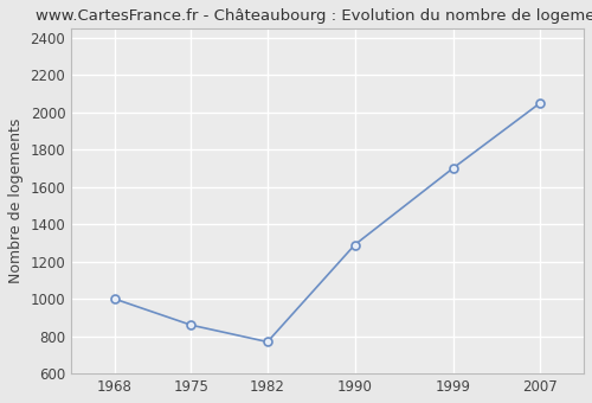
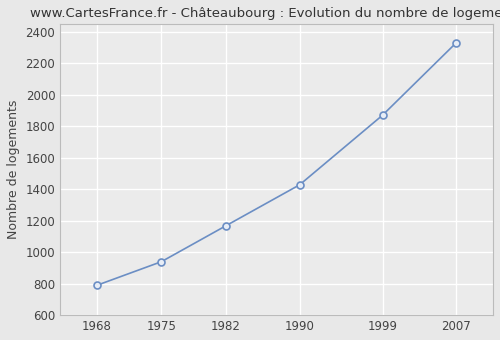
1968: 1000 -> 790
1975: 860 -> 940
1982: 770 -> 1170
1990: 1290 -> 1430
1999: 1700 -> 1870
2007: 2050 -> 2330
